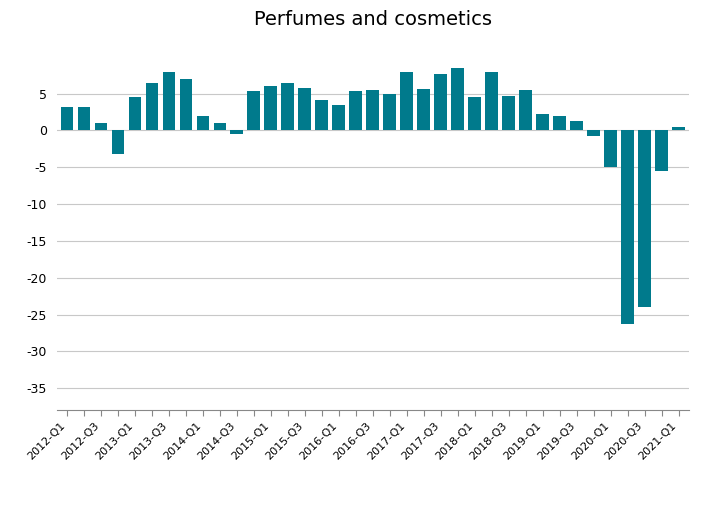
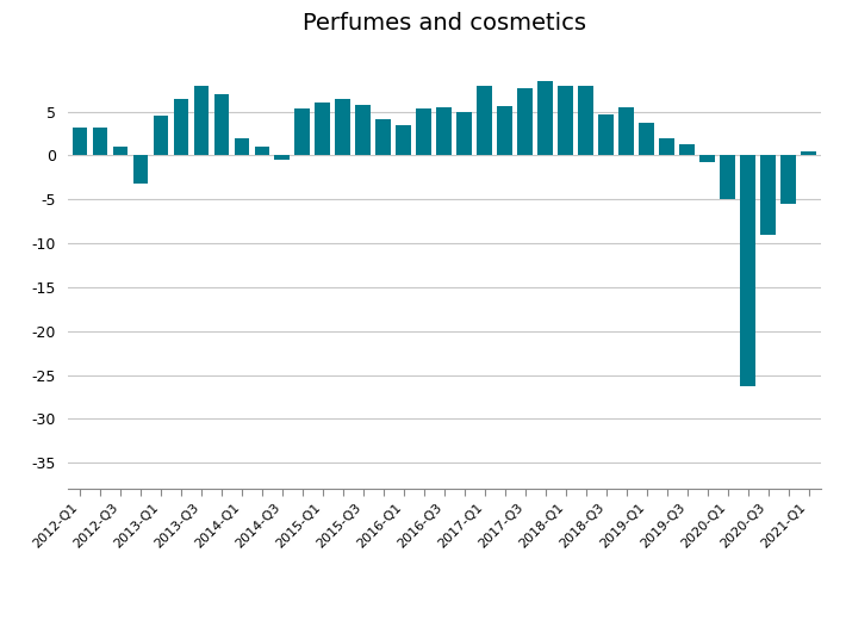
2018-Q1: 4.6 -> 8.0
2019-Q1: 2.2 -> 3.7
2020-Q3: -24.0 -> -9.0
